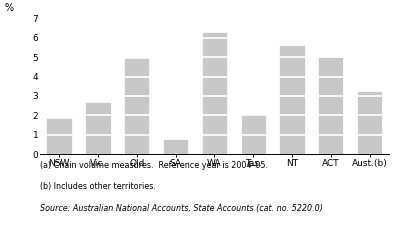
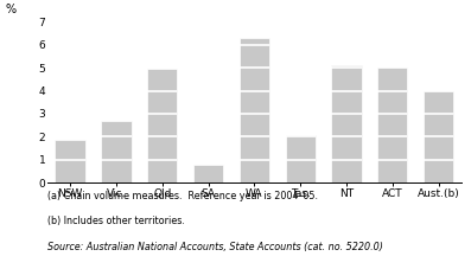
NT: 5.6 -> 5.1
Aust.(b): 3.2 -> 4.0
